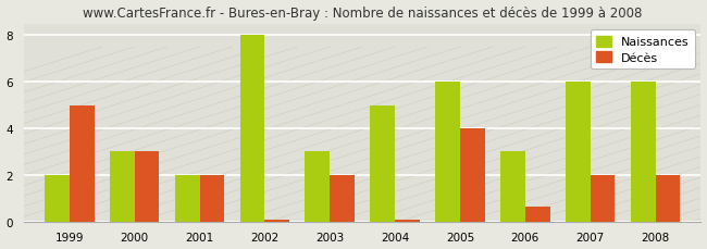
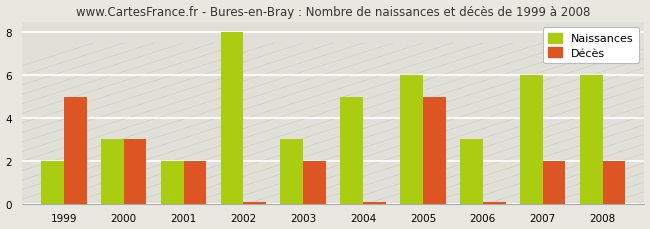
Décès/2005: 4.00 -> 5.00
Décès/2006: 0.65 -> 0.07
